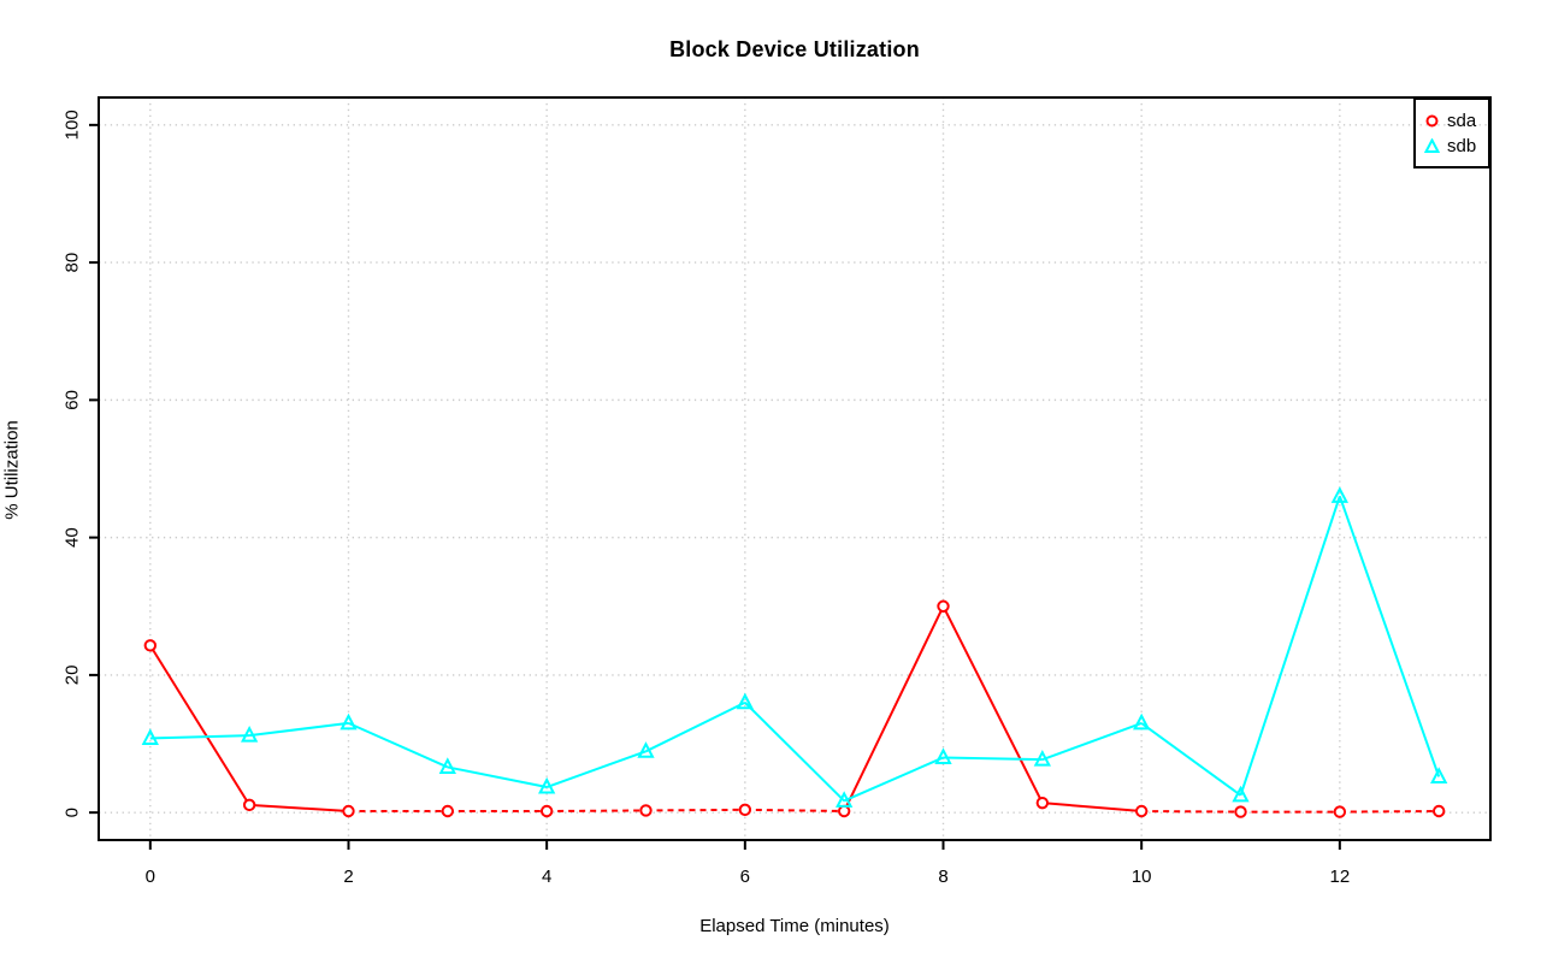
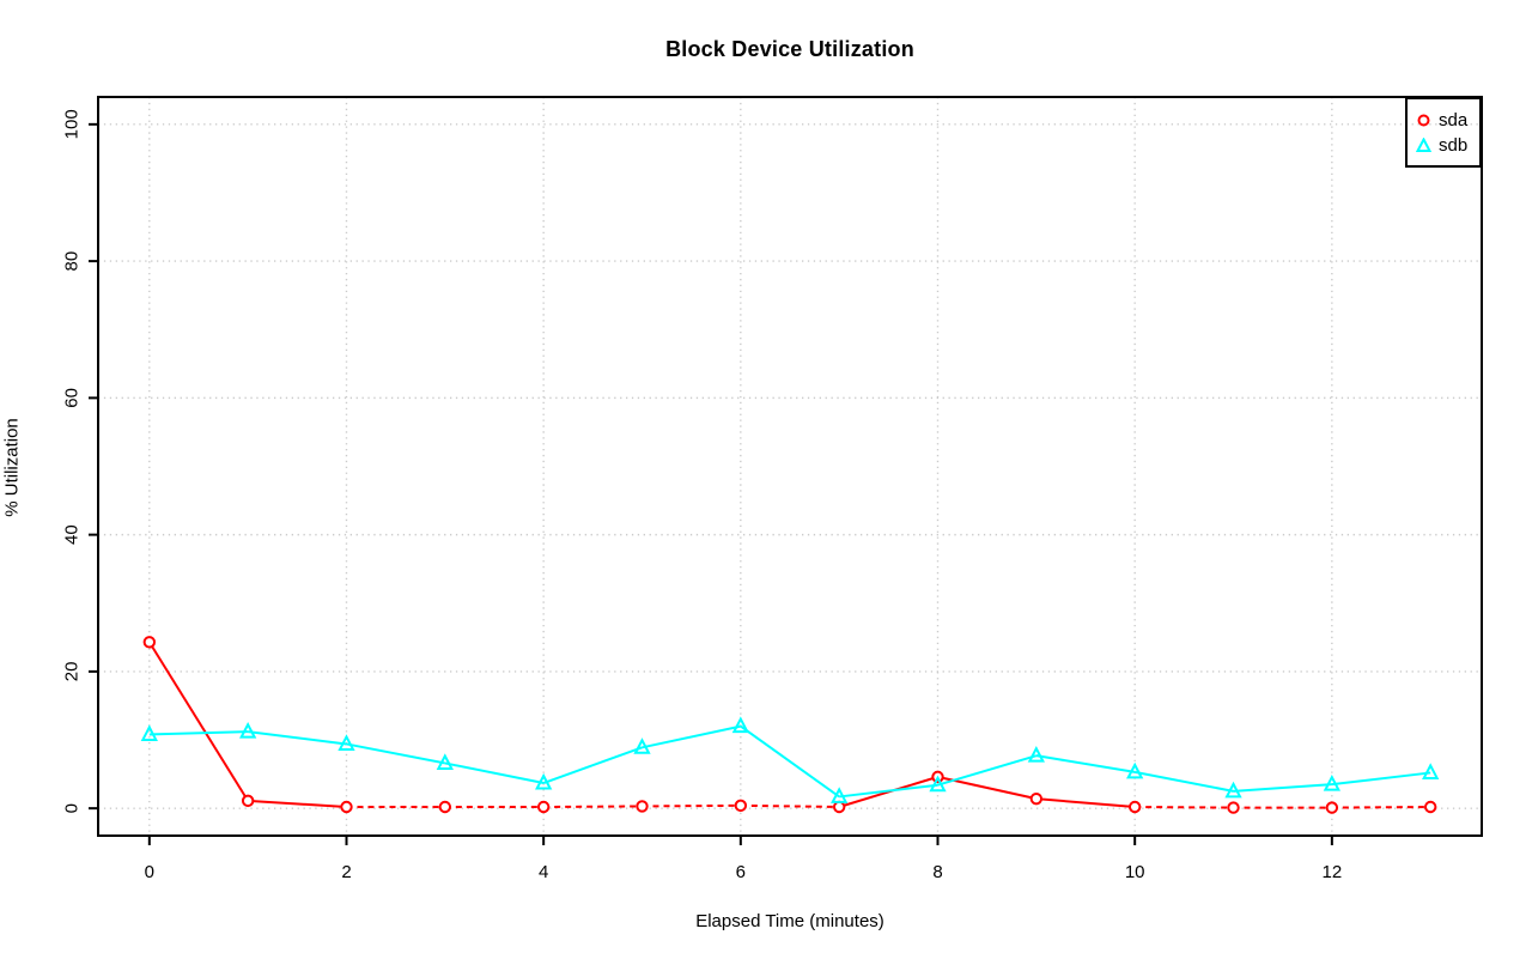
sdb/2: 13 -> 9
sdb/6: 16 -> 12
sda/8: 30 -> 5
sdb/8: 8 -> 3
sdb/10: 13 -> 5
sdb/12: 46 -> 4
